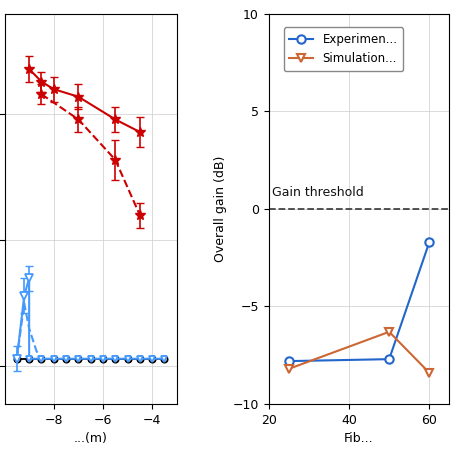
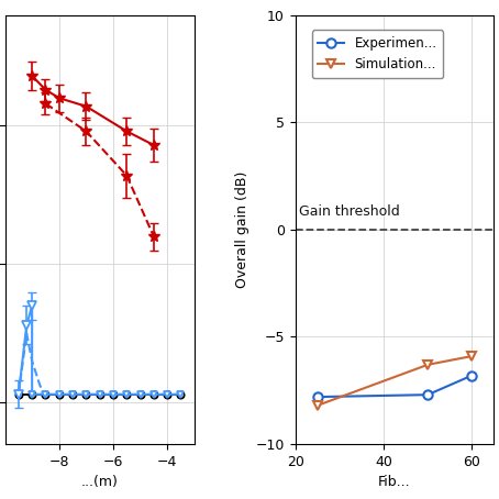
Experimen.../60: -1.7 -> -6.8
Simulation.../60: -8.4 -> -5.9
